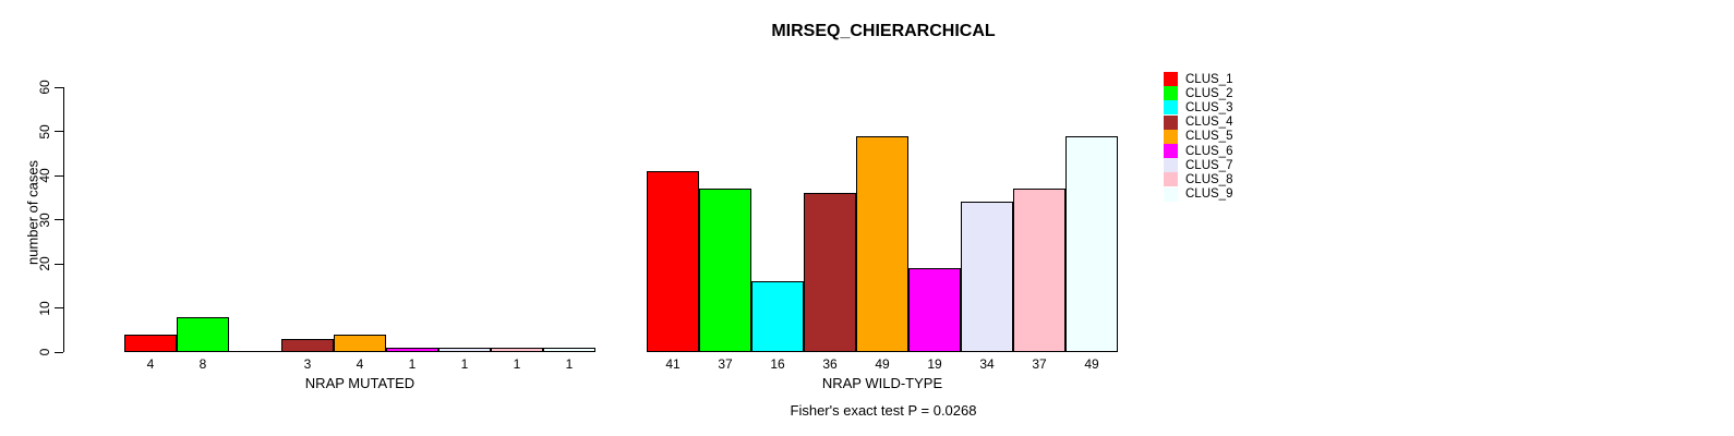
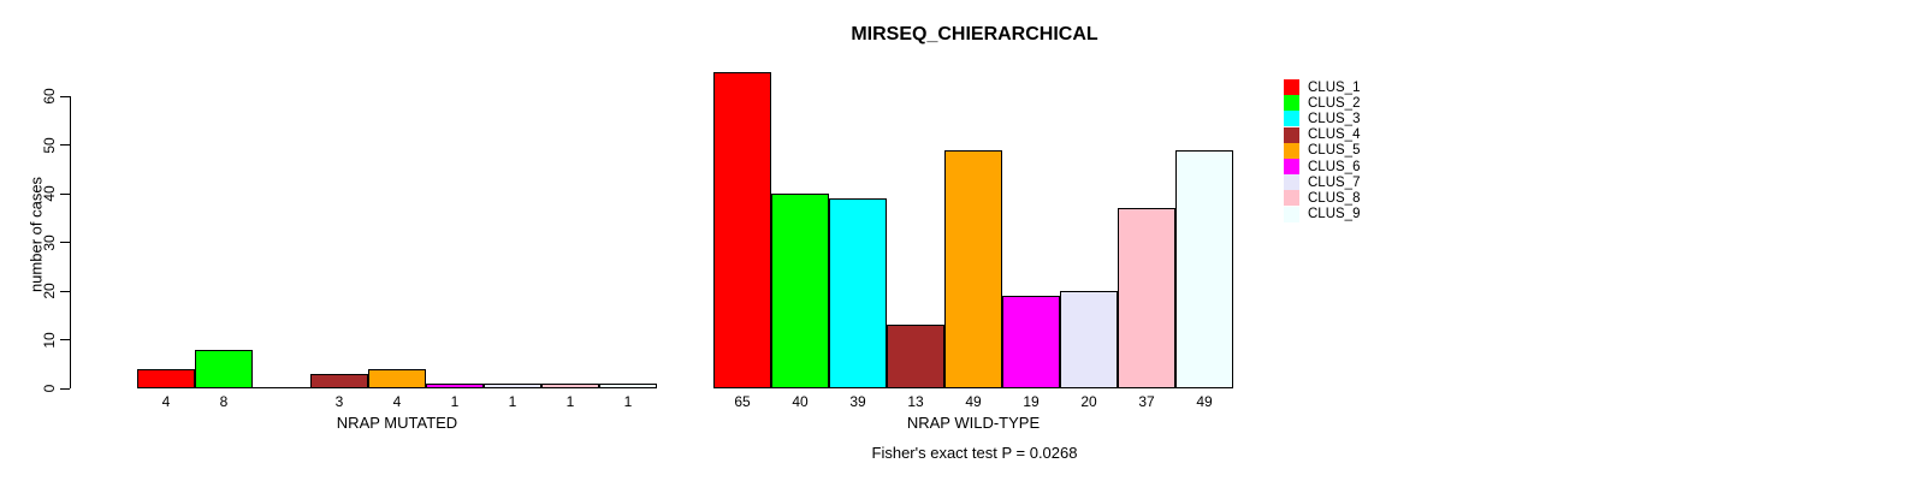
CLUS_1/NRAP WILD-TYPE: 41 -> 65
CLUS_2/NRAP WILD-TYPE: 37 -> 40
CLUS_3/NRAP WILD-TYPE: 16 -> 39
CLUS_4/NRAP WILD-TYPE: 36 -> 13
CLUS_7/NRAP WILD-TYPE: 34 -> 20
